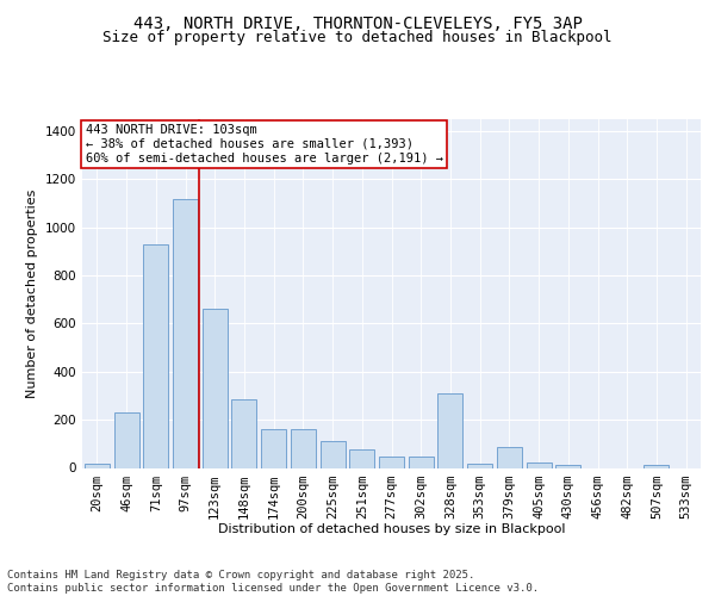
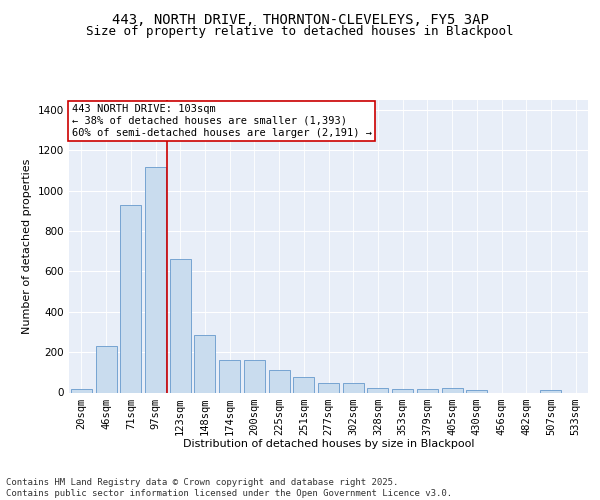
328sqm: 310 -> 20
379sqm: 85 -> 15
